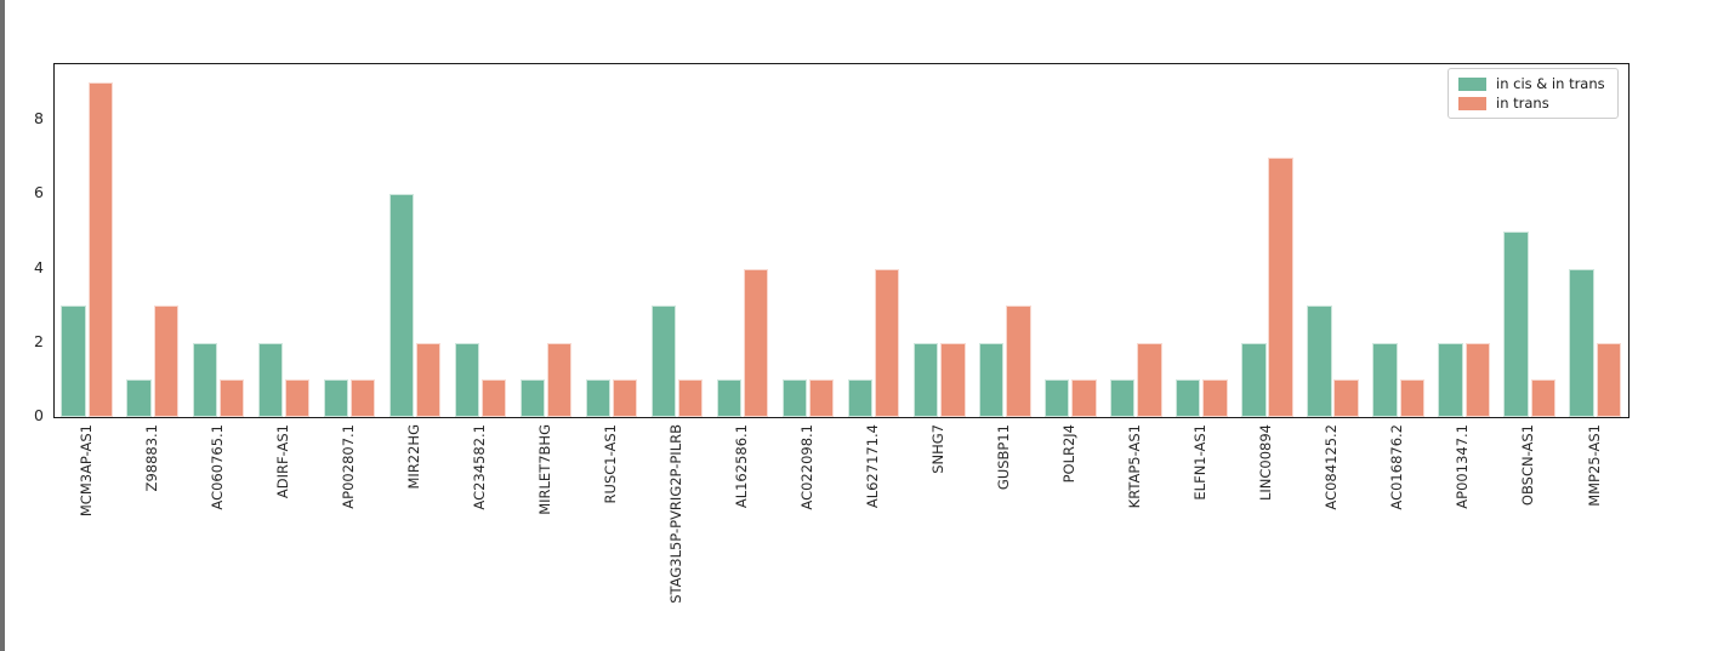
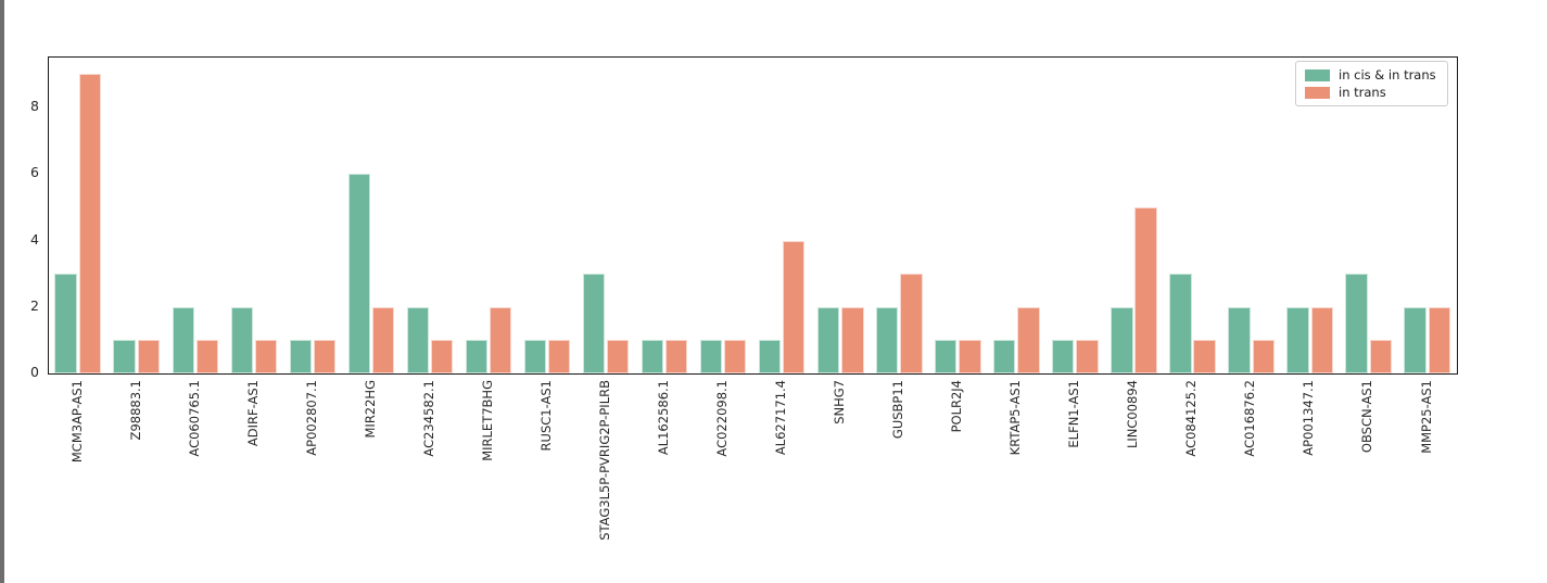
in trans/Z98883.1: 3 -> 1
in trans/AL162586.1: 4 -> 1
in trans/LINC00894: 7 -> 5
in cis & in trans/OBSCN-AS1: 5 -> 3
in cis & in trans/MMP25-AS1: 4 -> 2
